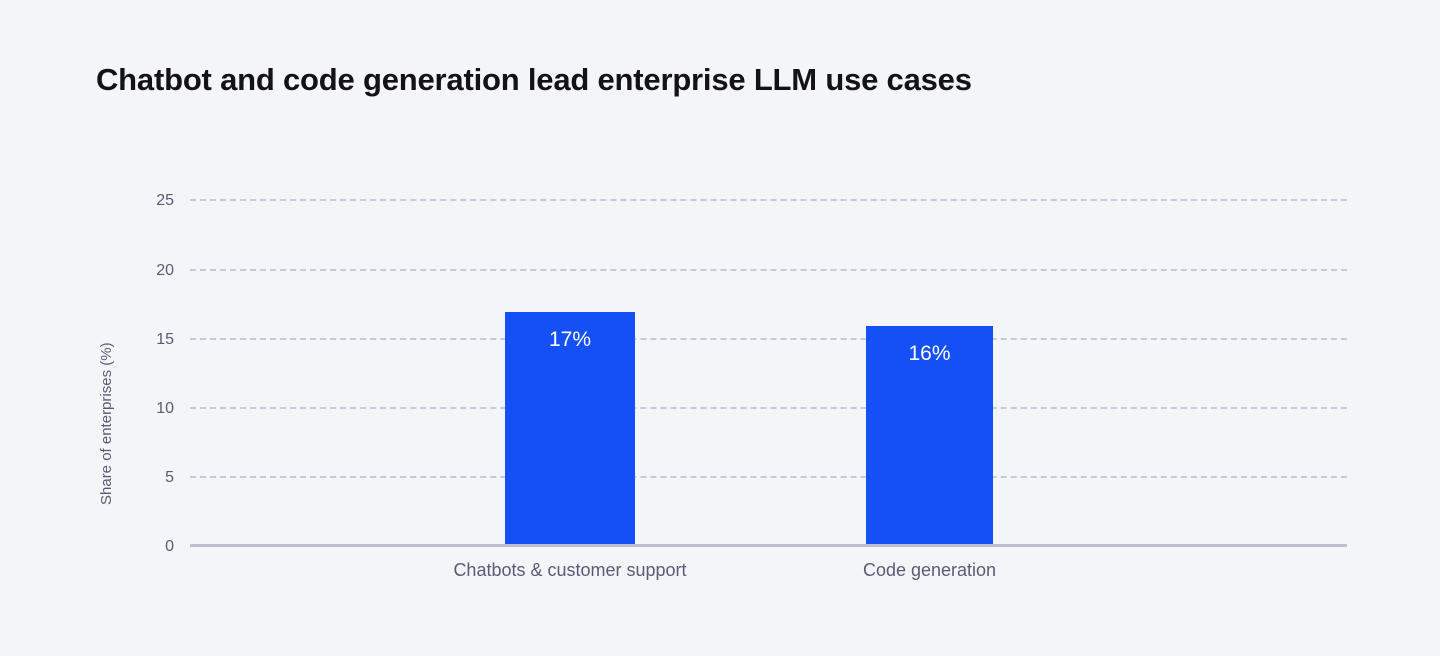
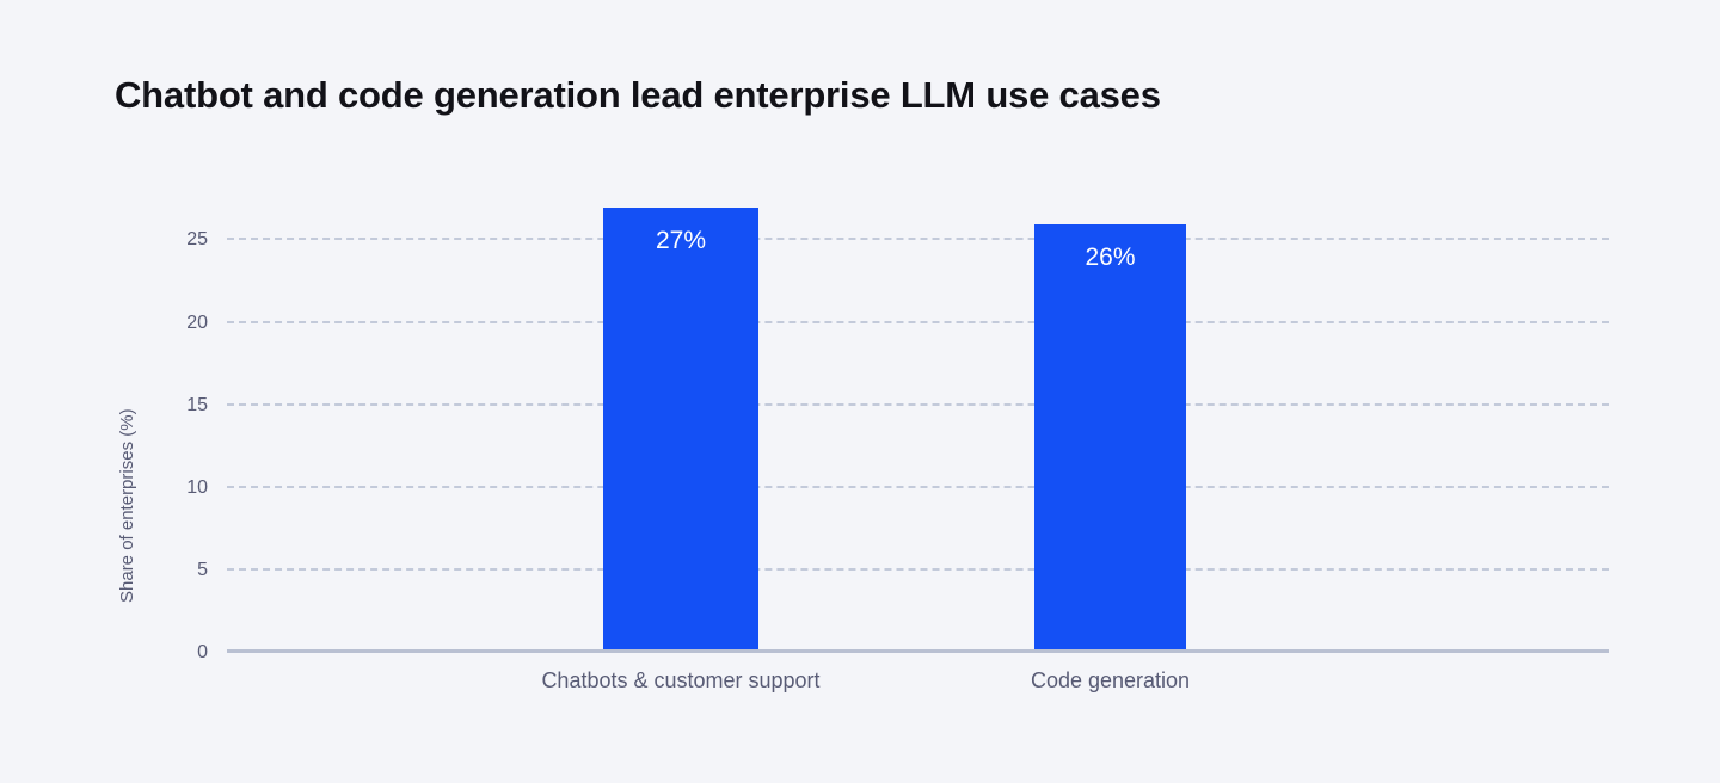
Chatbots & customer support: 17% -> 27%
Code generation: 16% -> 26%
